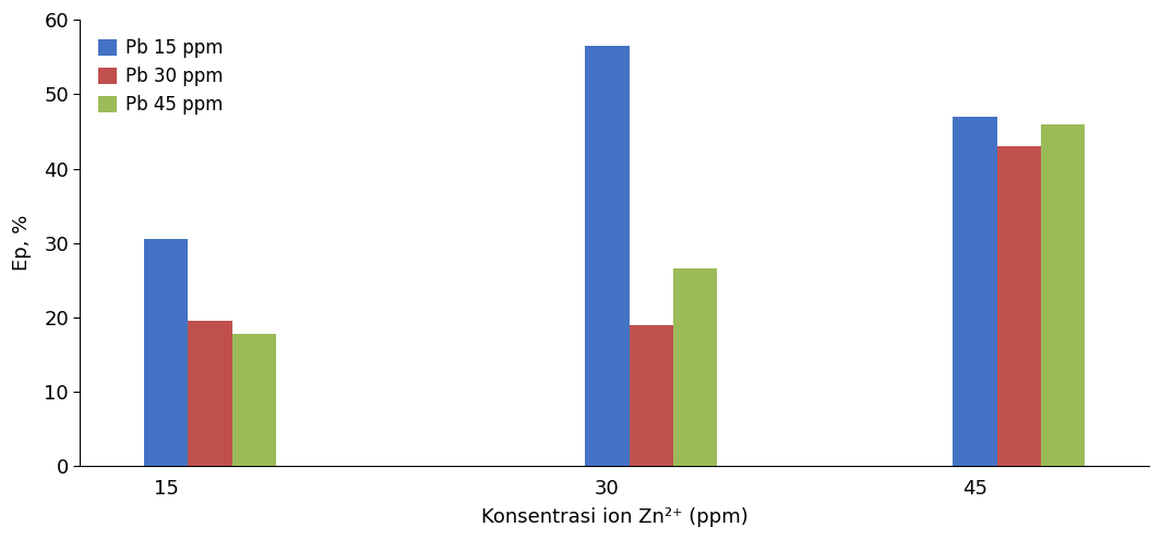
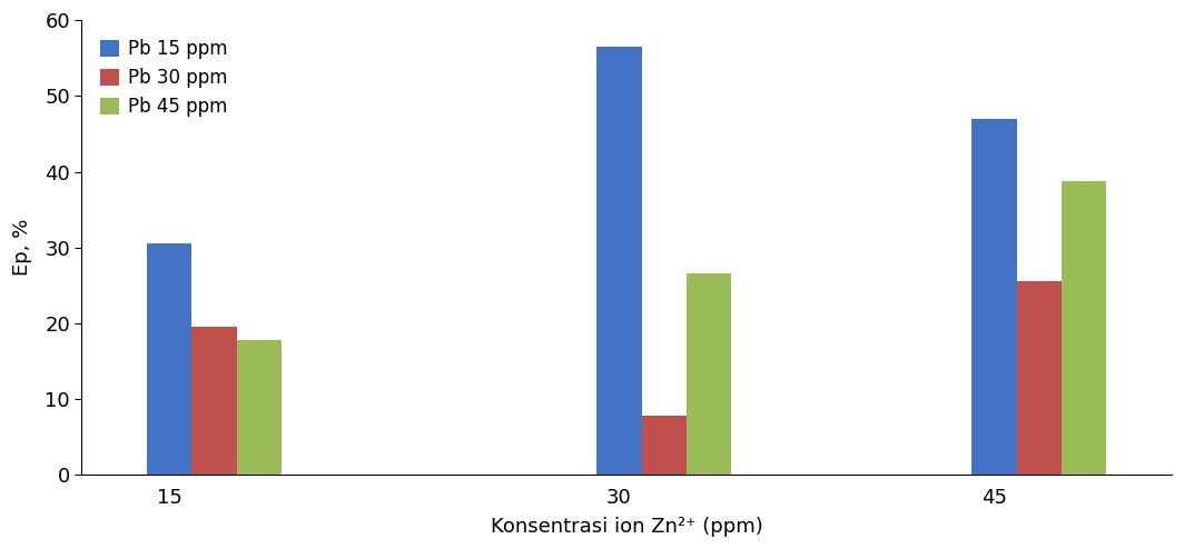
Pb 30 ppm/30: 19.0 -> 7.8
Pb 30 ppm/45: 43.0 -> 25.6
Pb 45 ppm/45: 46.0 -> 38.8
